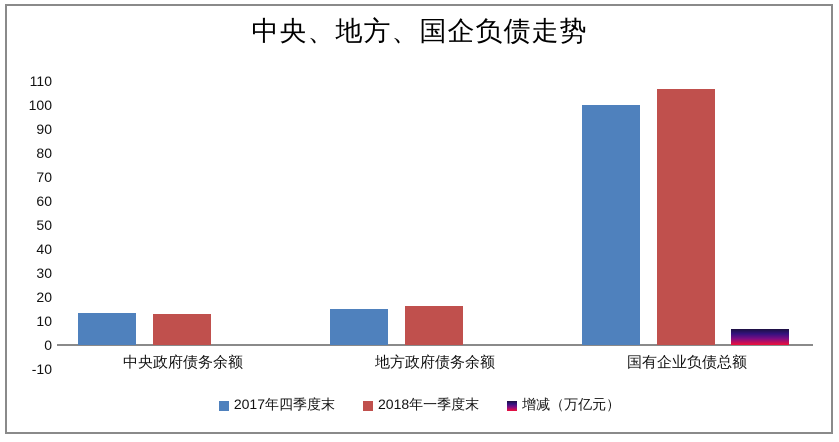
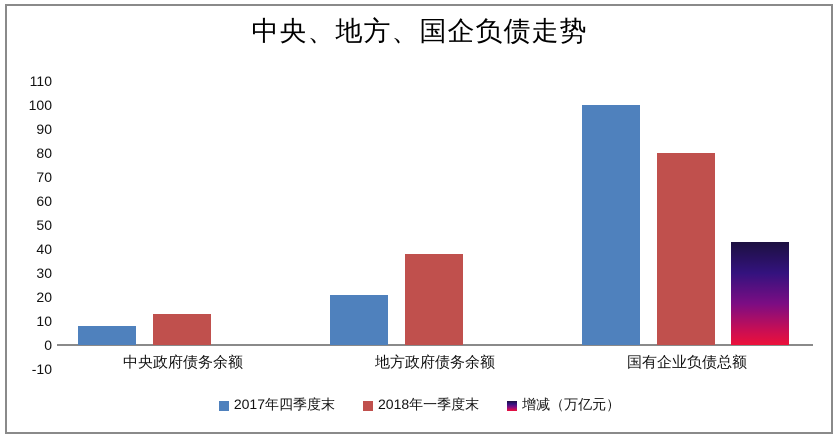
2017年四季度末/中央政府债务余额: 14 -> 8
2017年四季度末/地方政府债务余额: 15 -> 21
2018年一季度末/地方政府债务余额: 16 -> 38
2018年一季度末/国有企业负债总额: 106 -> 80
增减（万亿元）/国有企业负债总额: 6 -> 43
